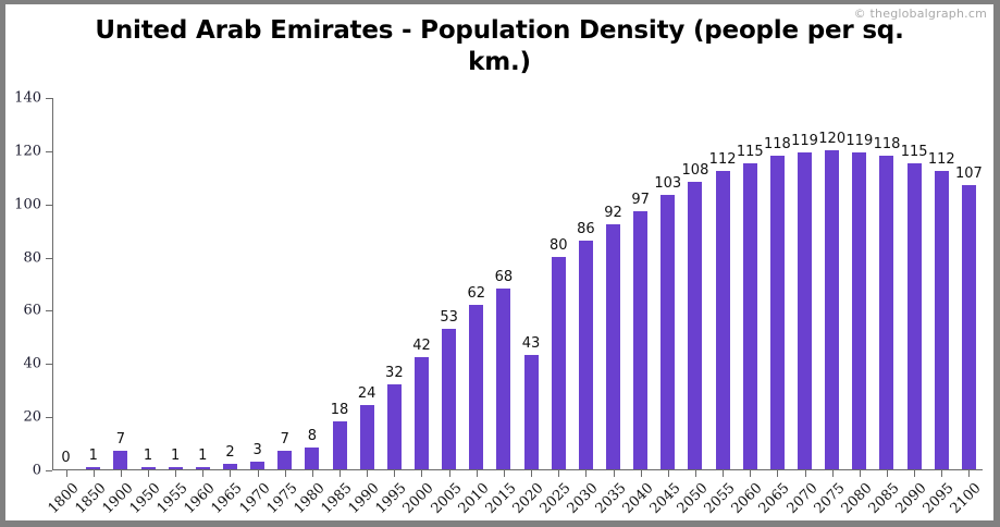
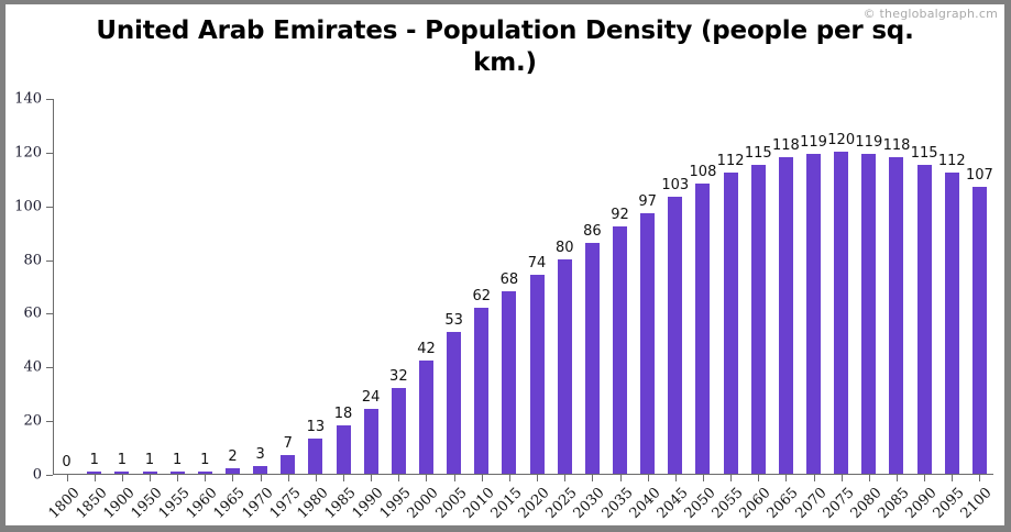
1900: 7 -> 1
1980: 8 -> 13
2020: 43 -> 74
